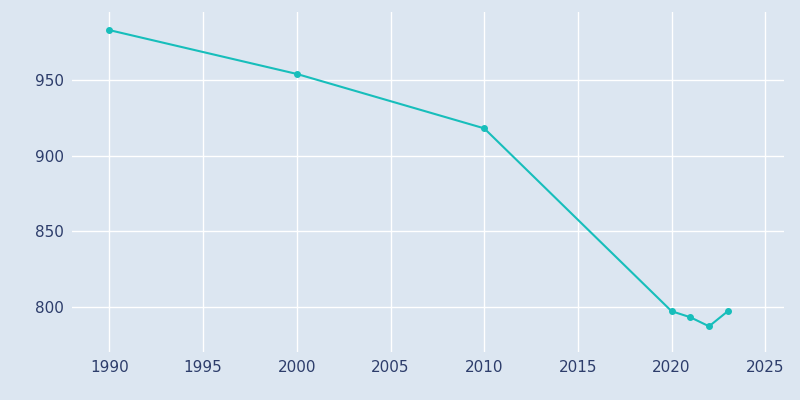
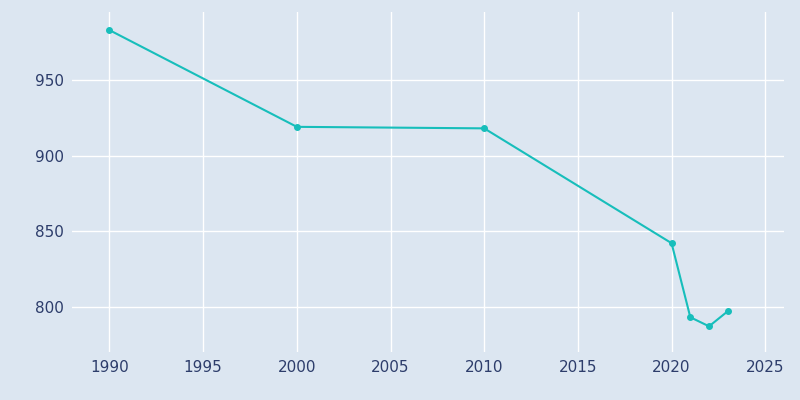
2000: 954 -> 919
2020: 797 -> 842
